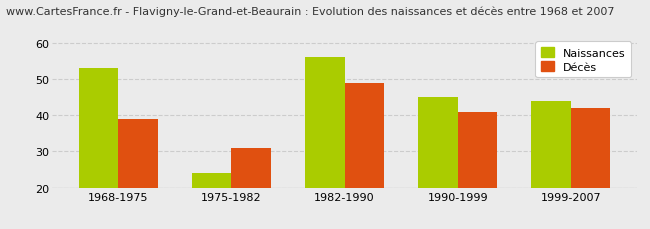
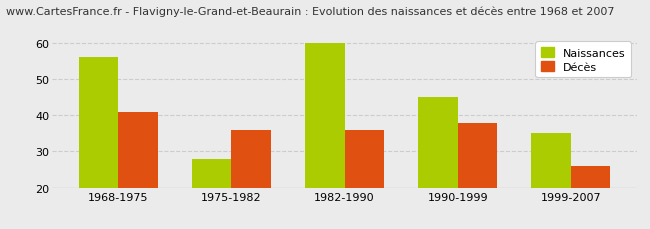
Naissances/1968-1975: 53 -> 56
Décès/1968-1975: 39 -> 41
Naissances/1975-1982: 24 -> 28
Décès/1975-1982: 31 -> 36
Naissances/1982-1990: 56 -> 60
Décès/1982-1990: 49 -> 36
Décès/1990-1999: 41 -> 38
Naissances/1999-2007: 44 -> 35
Décès/1999-2007: 42 -> 26
